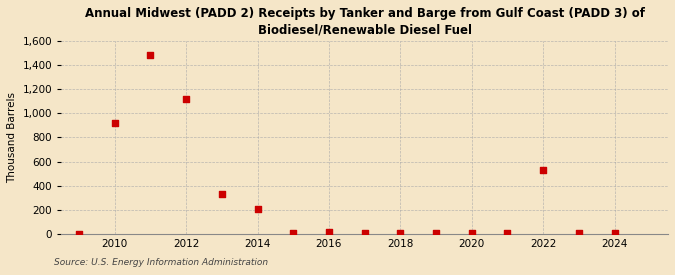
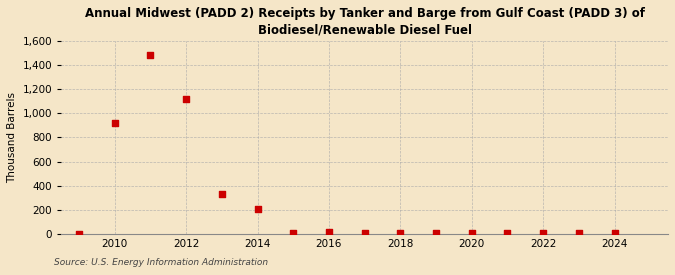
2022: 530 -> 0
